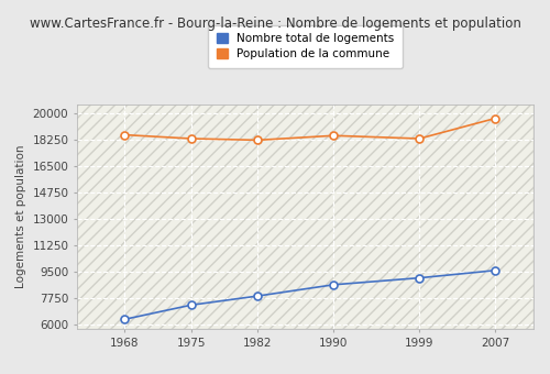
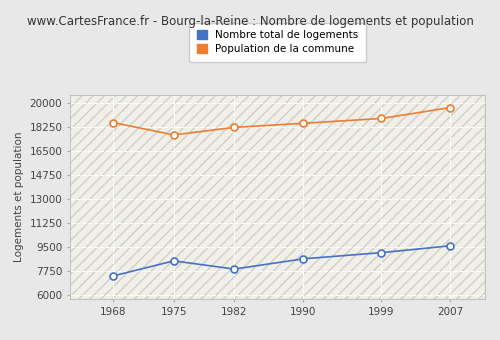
Nombre total de logements/1968: 6400 -> 7400
Nombre total de logements/1975: 7300 -> 8500
Population de la commune/1975: 18400 -> 17700
Population de la commune/1999: 18400 -> 18900
